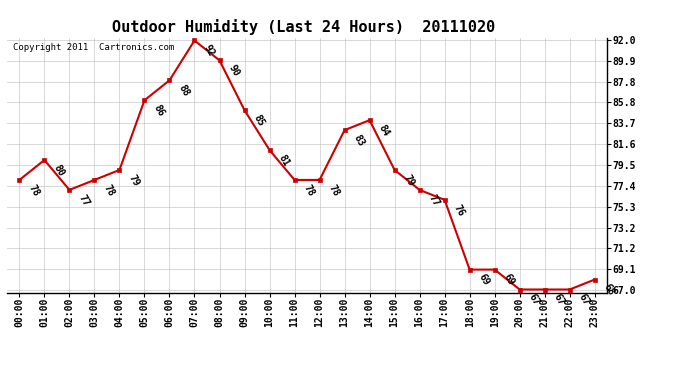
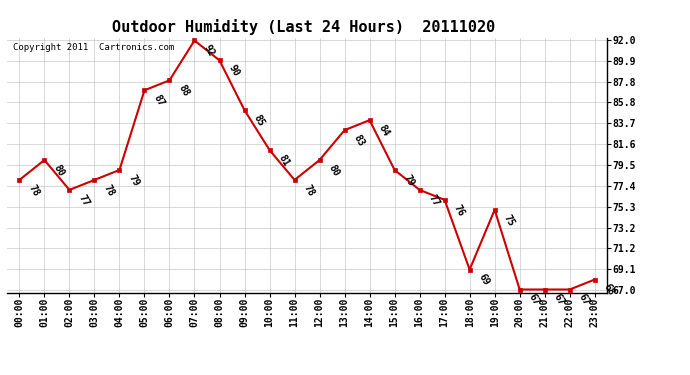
05:00: 86 -> 87
12:00: 78 -> 80
19:00: 69 -> 75
